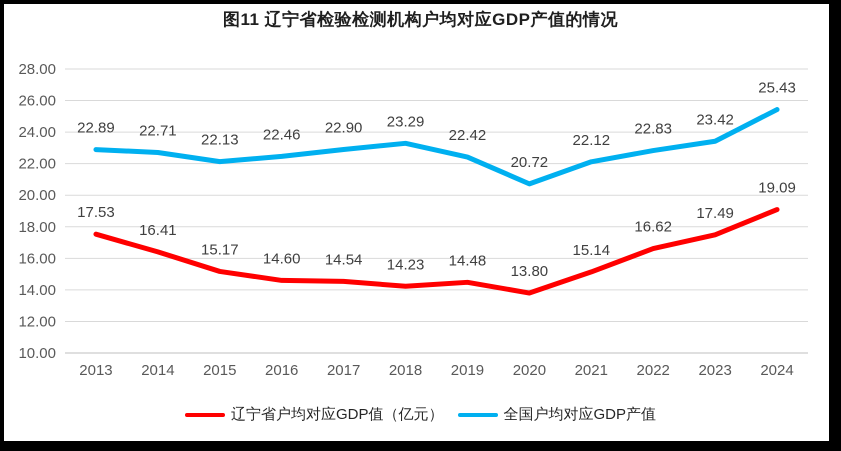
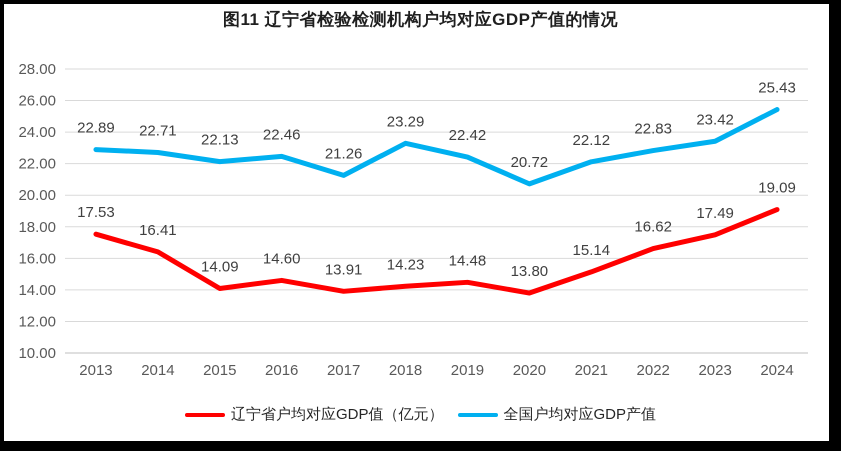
辽宁省户均对应GDP值（亿元）/2015: 15.17 -> 14.09
辽宁省户均对应GDP值（亿元）/2017: 14.54 -> 13.91
全国户均对应GDP产值/2017: 22.90 -> 21.26
